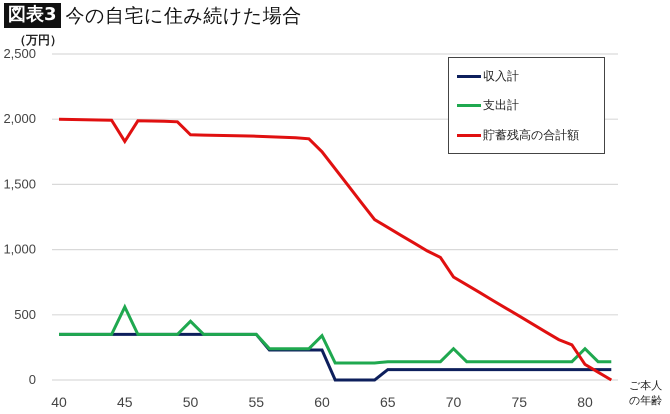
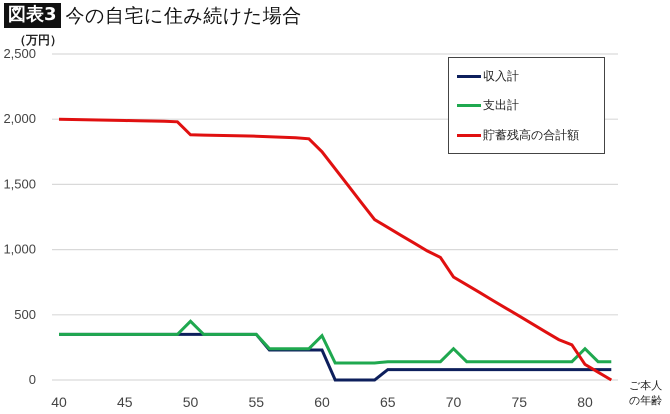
支出計/45: 560 -> 350
貯蓄残高の合計額/45: 1830 -> 1990
